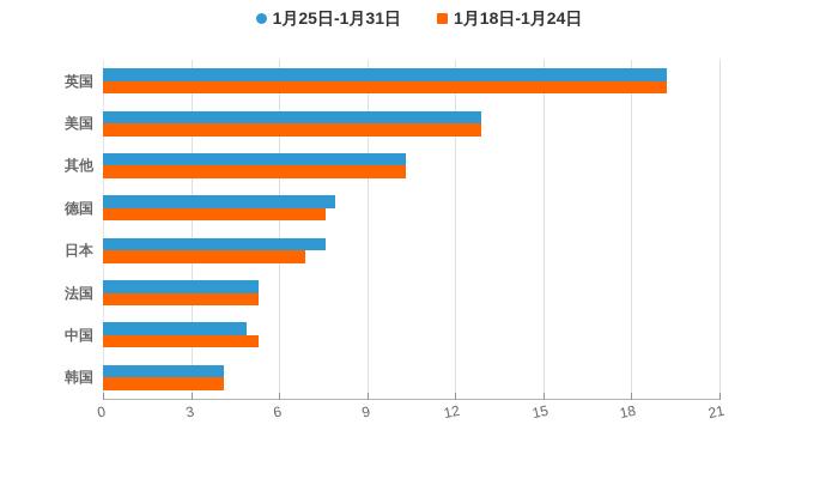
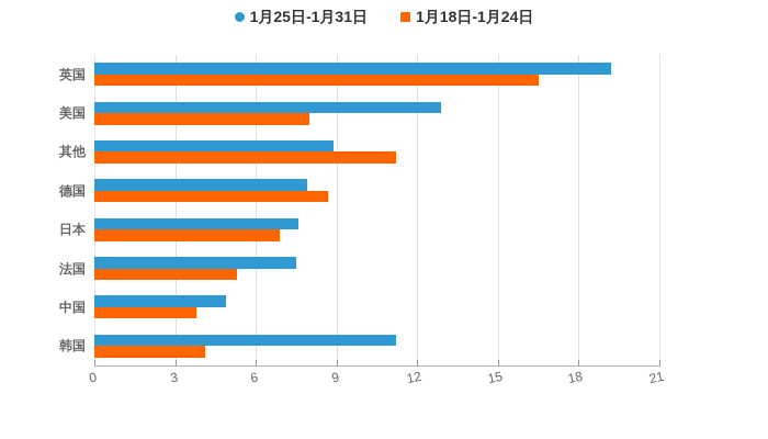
1月18日-1月24日/英国: 19.2 -> 16.5
1月18日-1月24日/美国: 12.9 -> 8.0
1月25日-1月31日/其他: 10.3 -> 8.9
1月18日-1月24日/其他: 10.3 -> 11.2
1月18日-1月24日/德国: 7.6 -> 8.7
1月25日-1月31日/法国: 5.3 -> 7.5
1月18日-1月24日/中国: 5.3 -> 3.8
1月25日-1月31日/韩国: 4.1 -> 11.2
